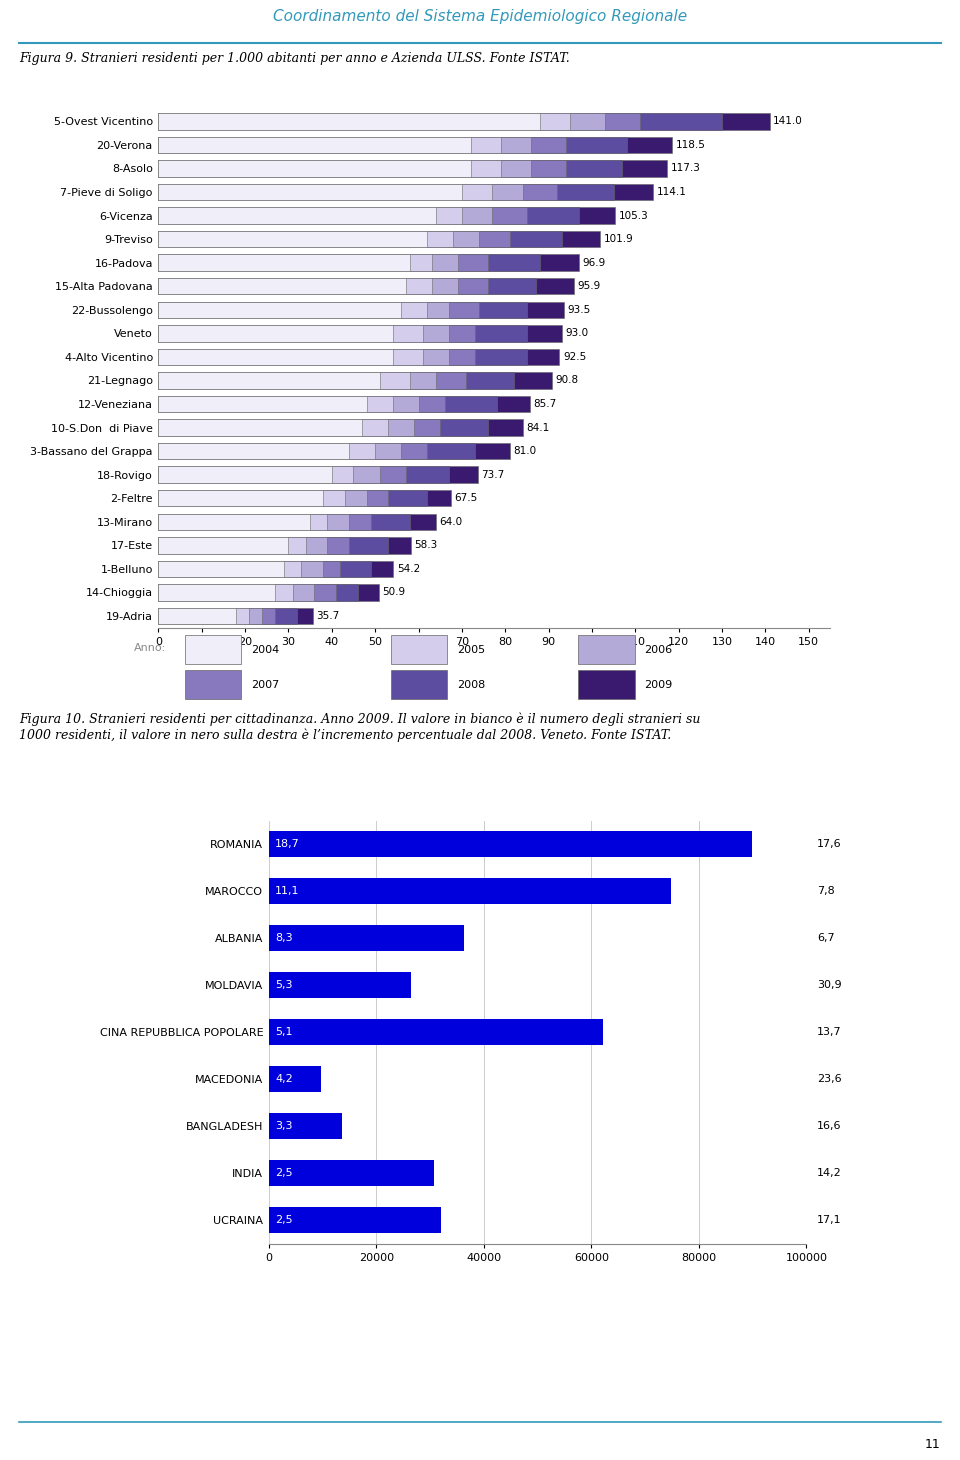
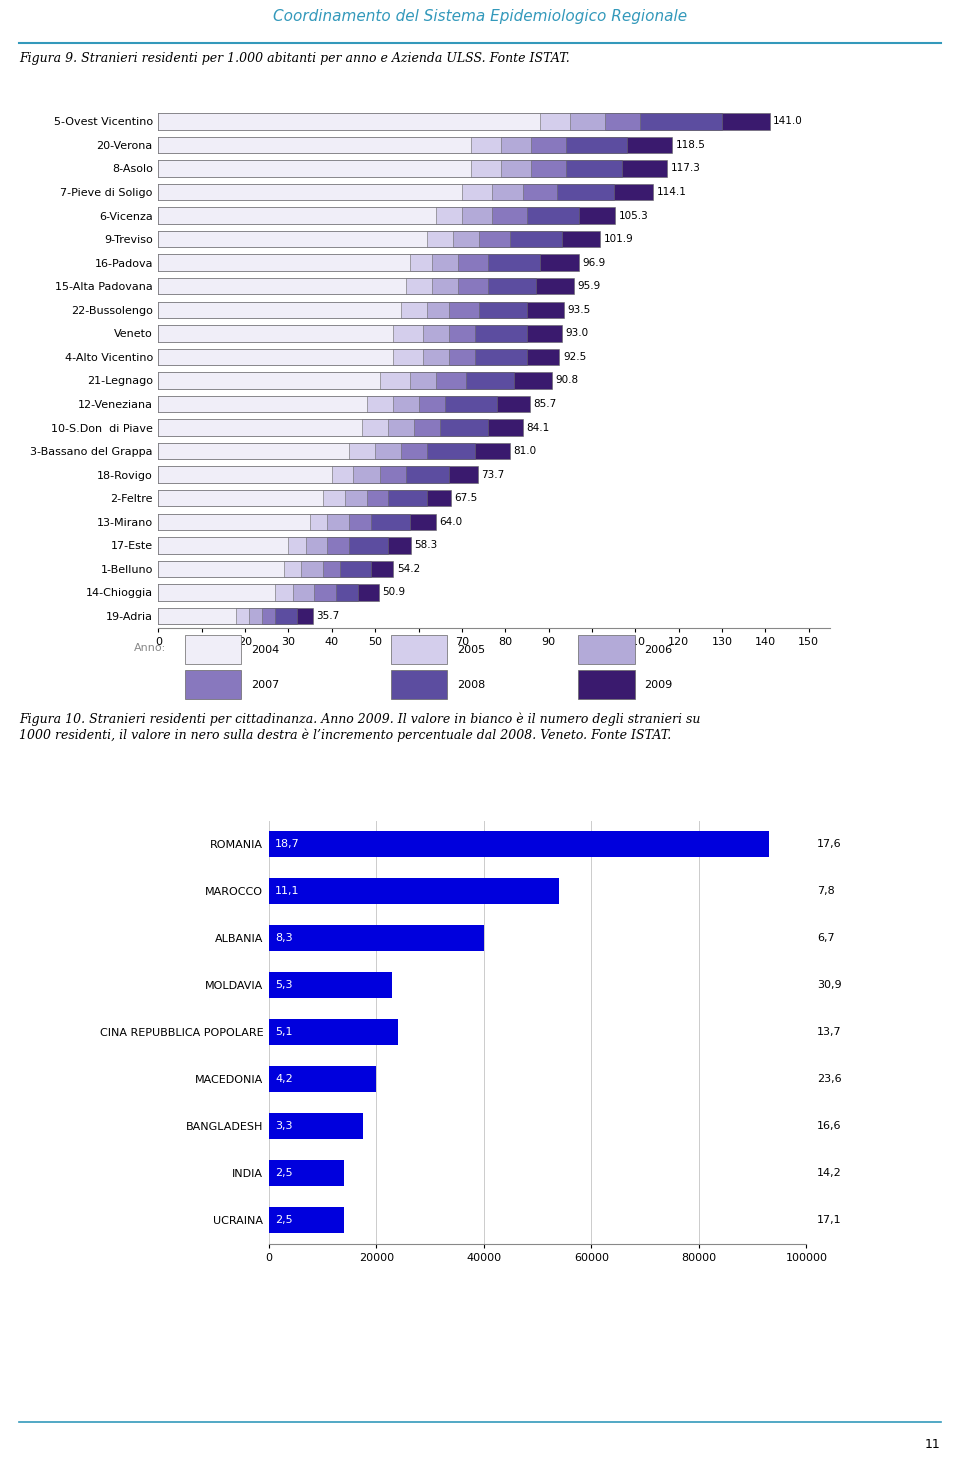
ROMANIA: 89800 -> 93000
MAROCCO: 74800 -> 54000
ALBANIA: 36400 -> 40000
MOLDAVIA: 26400 -> 23000
CINA REPUBBLICA POPOLARE: 62200 -> 24000
MACEDONIA: 9800 -> 20000
BANGLADESH: 13600 -> 17500
INDIA: 30800 -> 14000
UCRAINA: 32000 -> 14000
